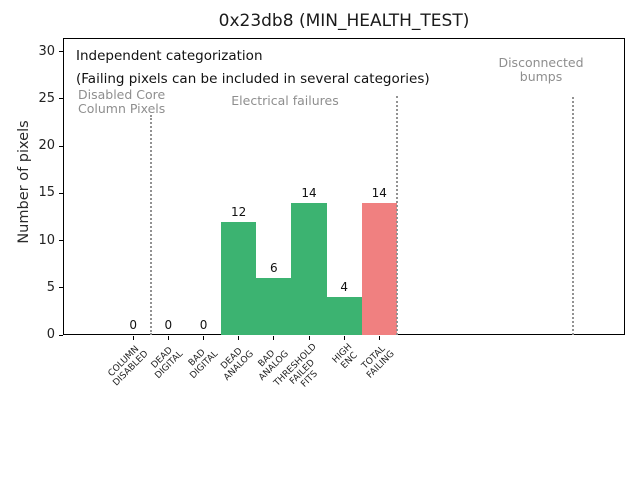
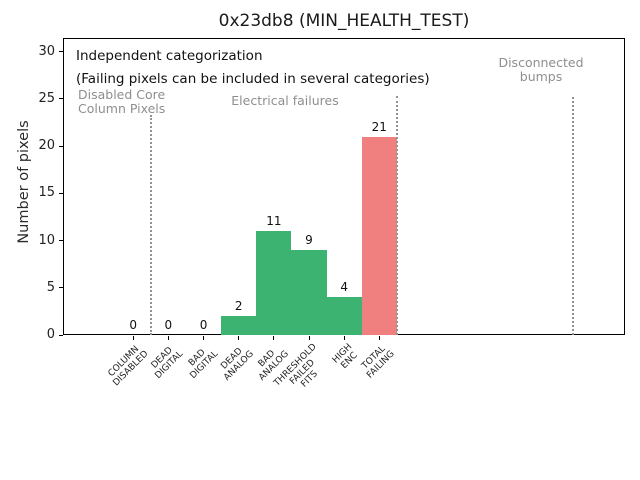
DEAD ANALOG: 12 -> 2
BAD ANALOG: 6 -> 11
THRESHOLD FAILED FITS: 14 -> 9
TOTAL FAILING: 14 -> 21
